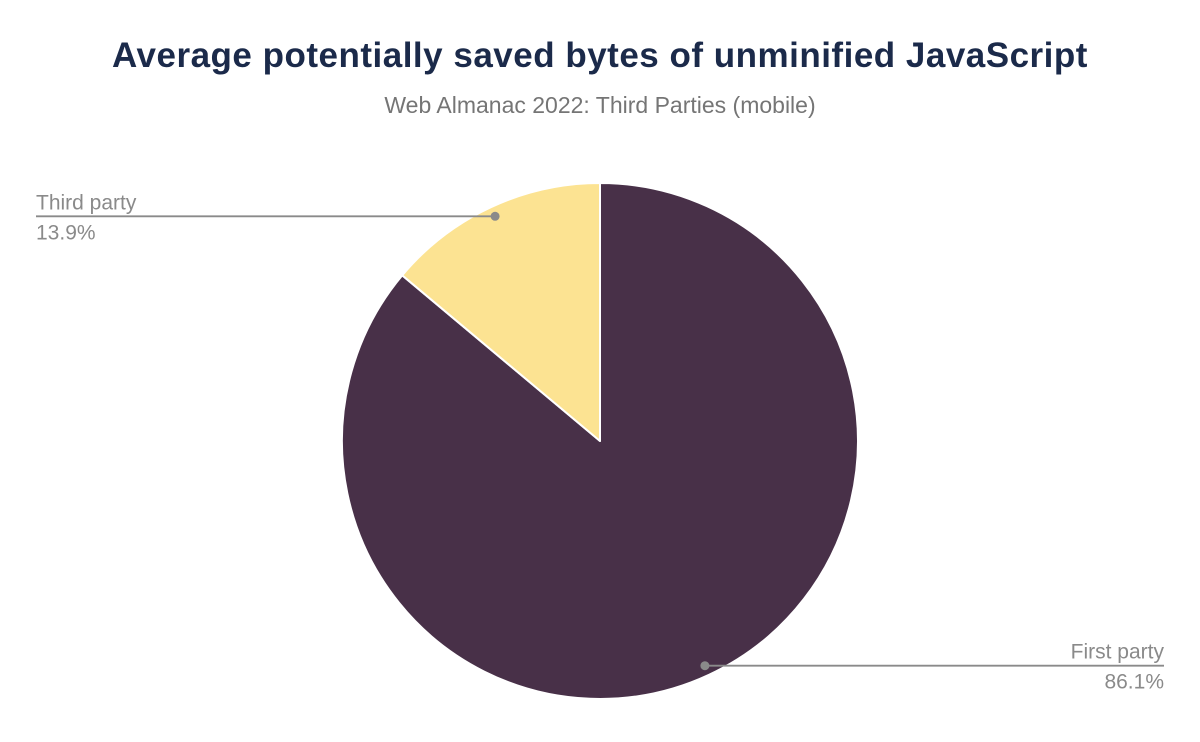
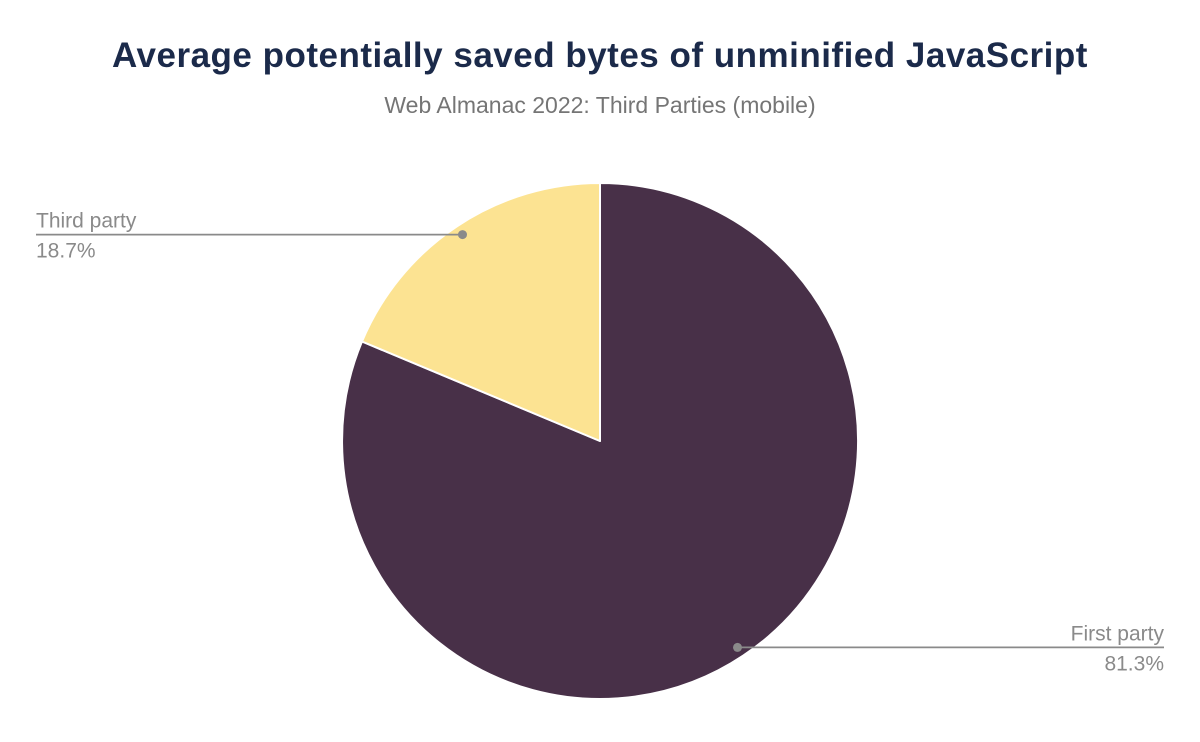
First party: 86.1% -> 81.3%
Third party: 13.9% -> 18.7%
